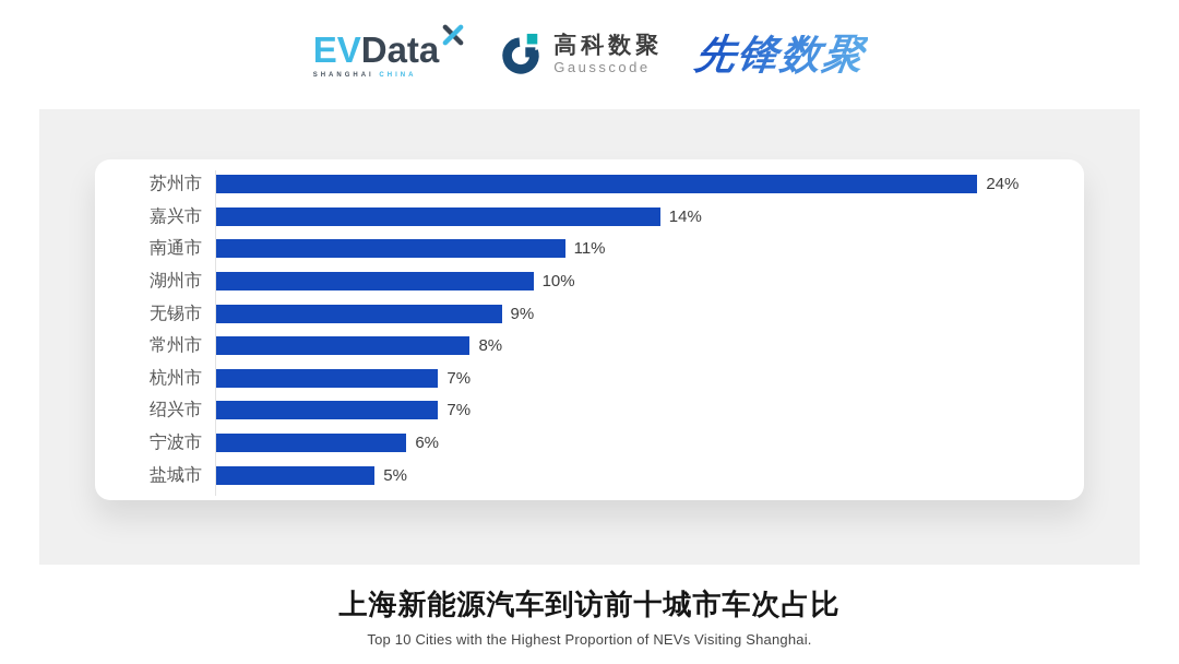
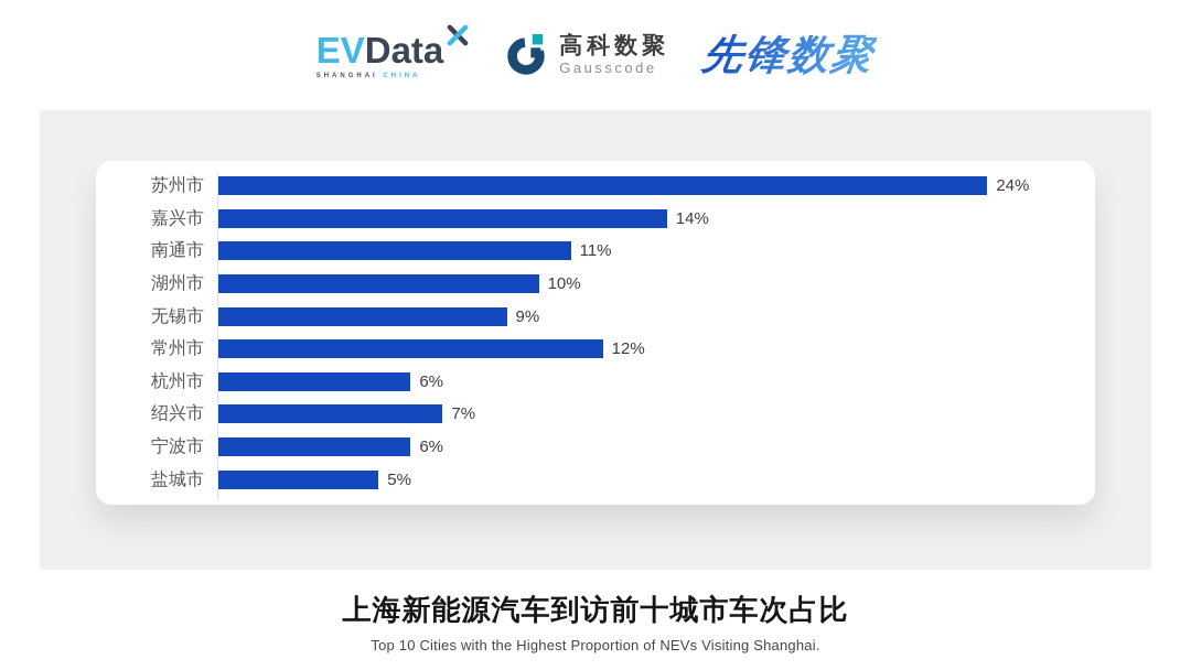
常州市: 8% -> 12%
杭州市: 7% -> 6%
